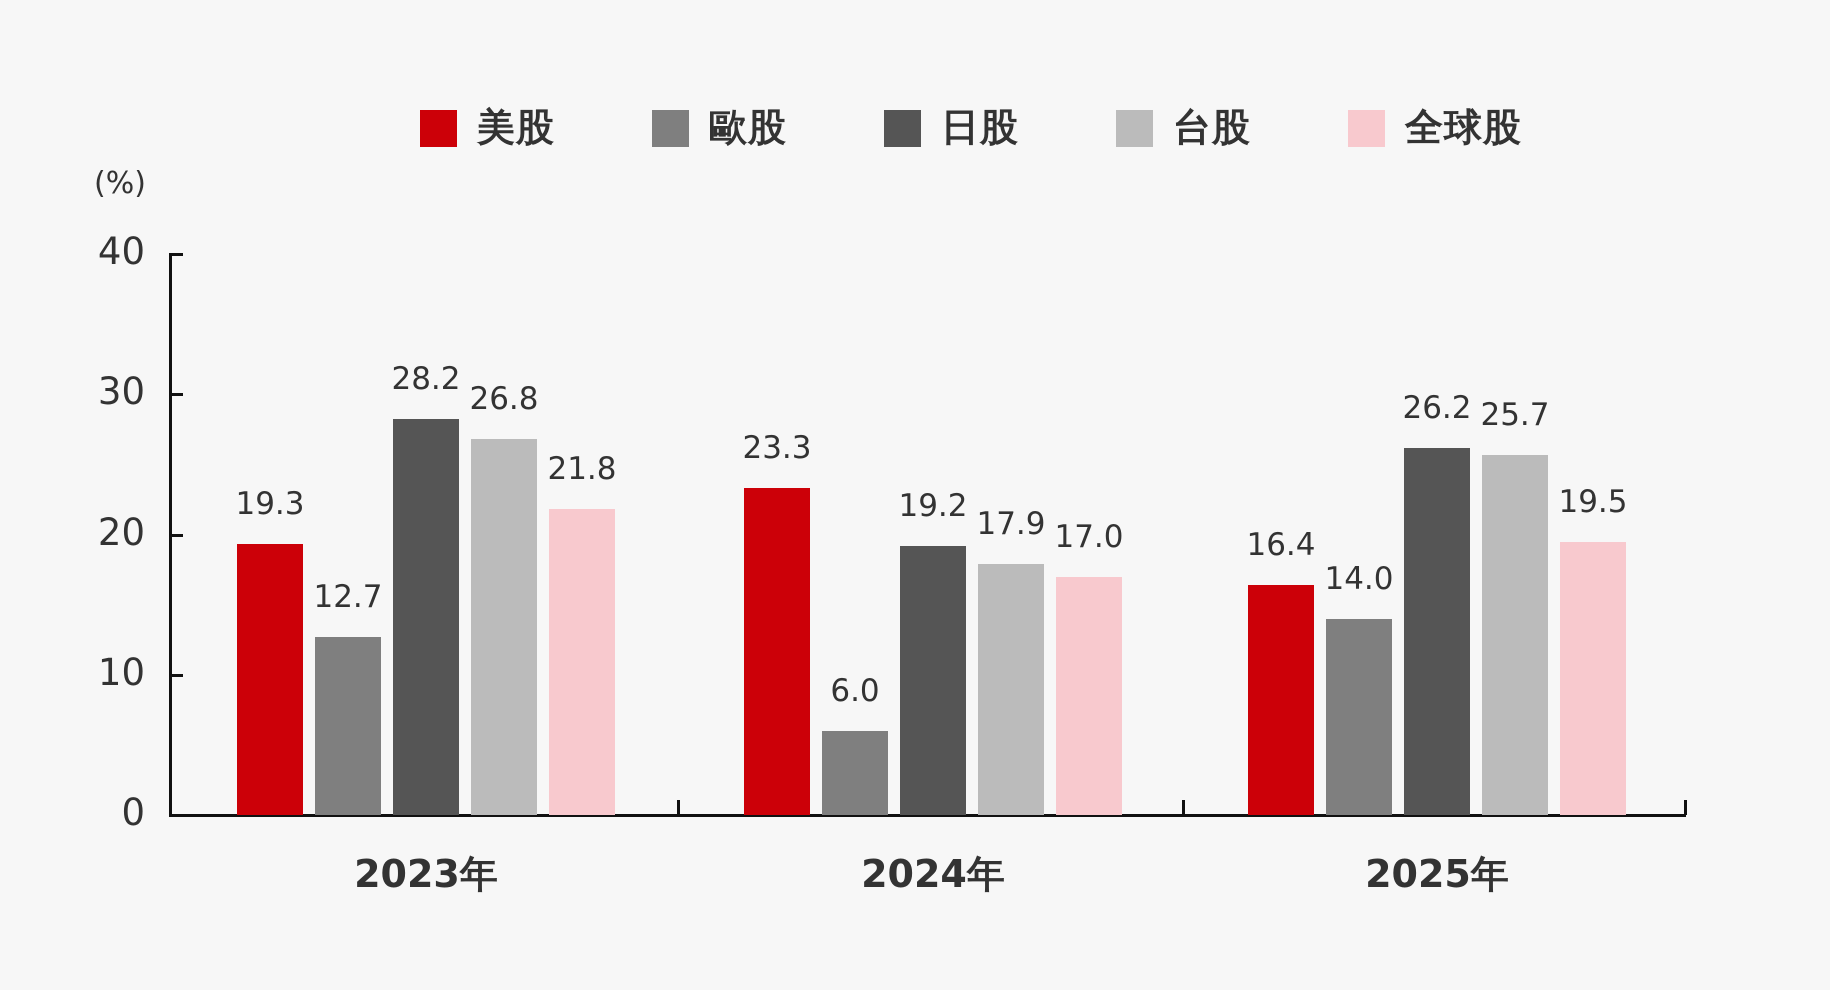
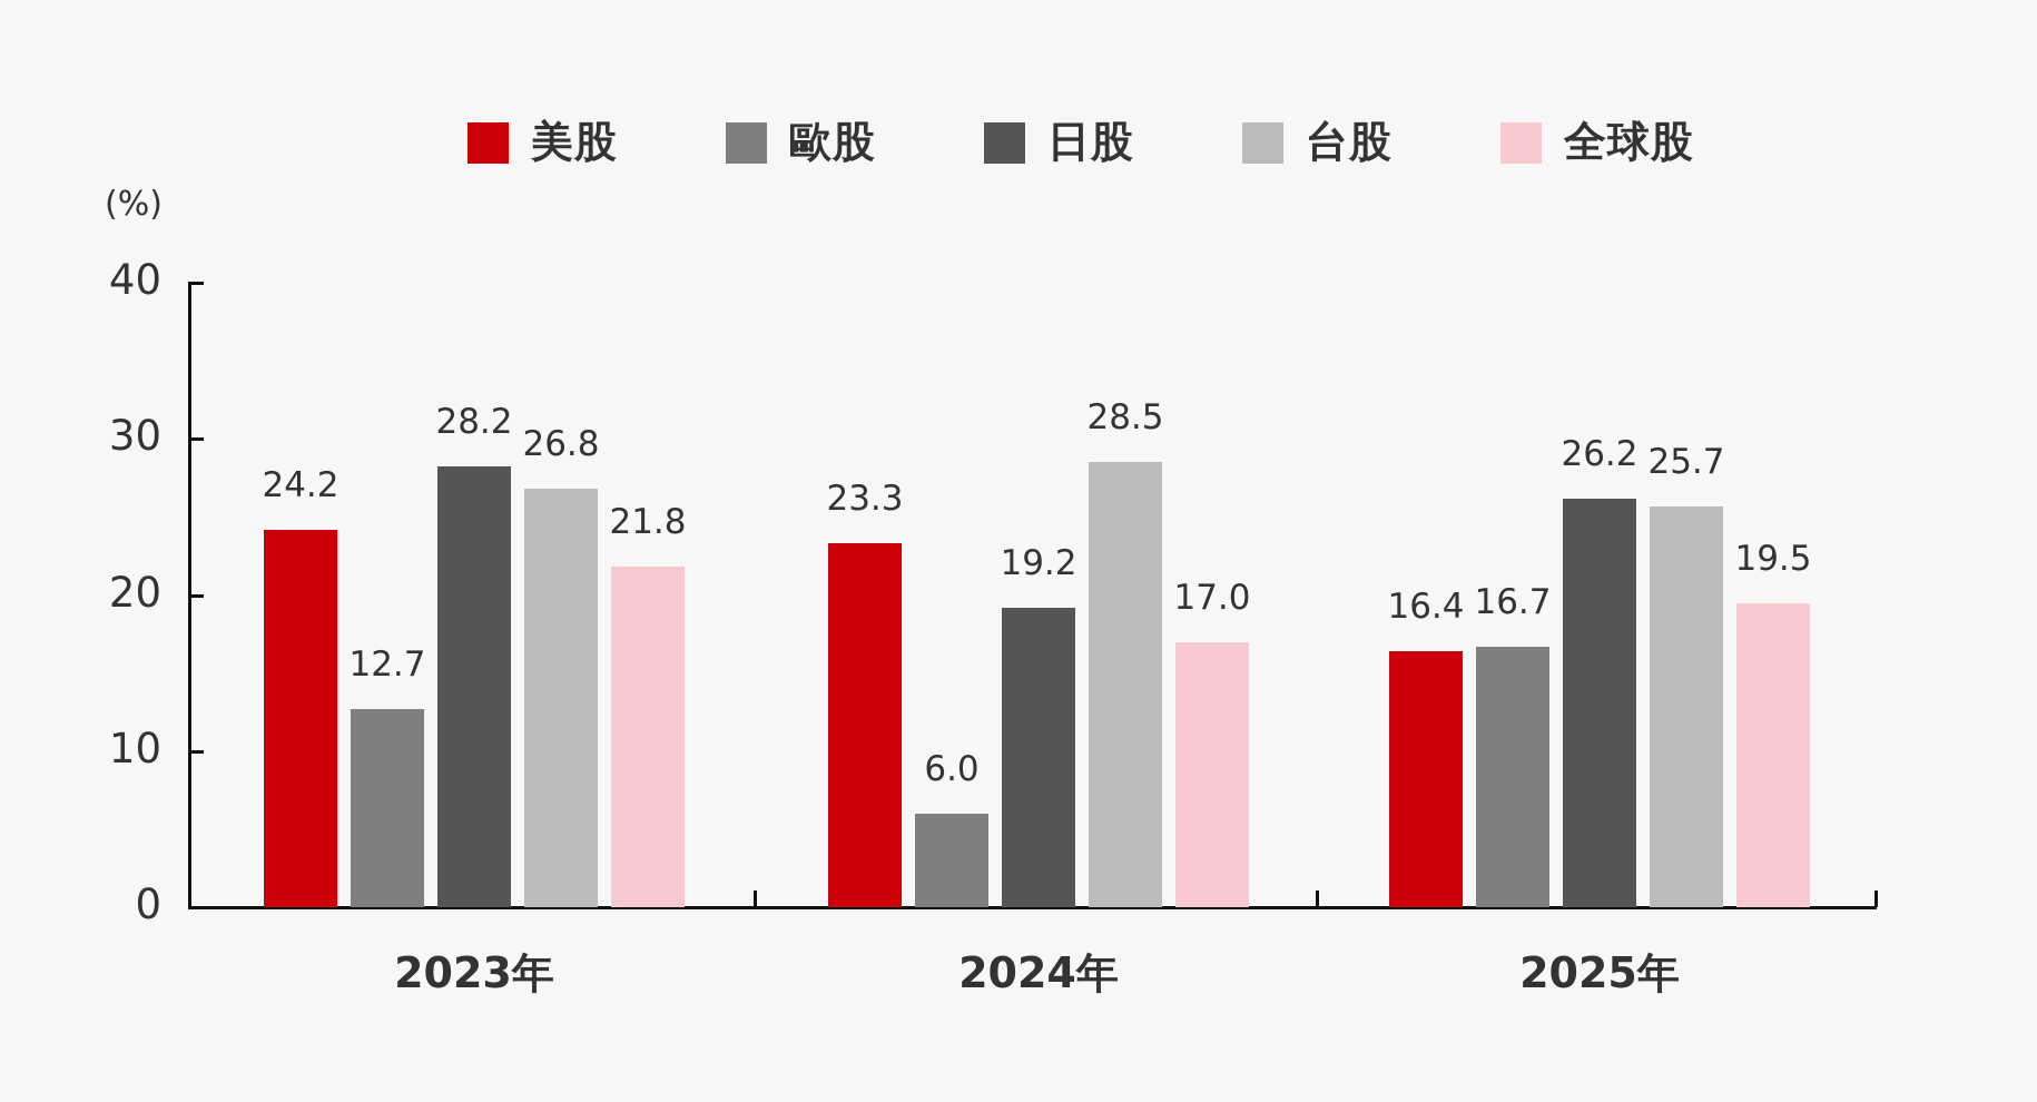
美股/2023年: 19.3 -> 24.2
台股/2024年: 17.9 -> 28.5
歐股/2025年: 14.0 -> 16.7
